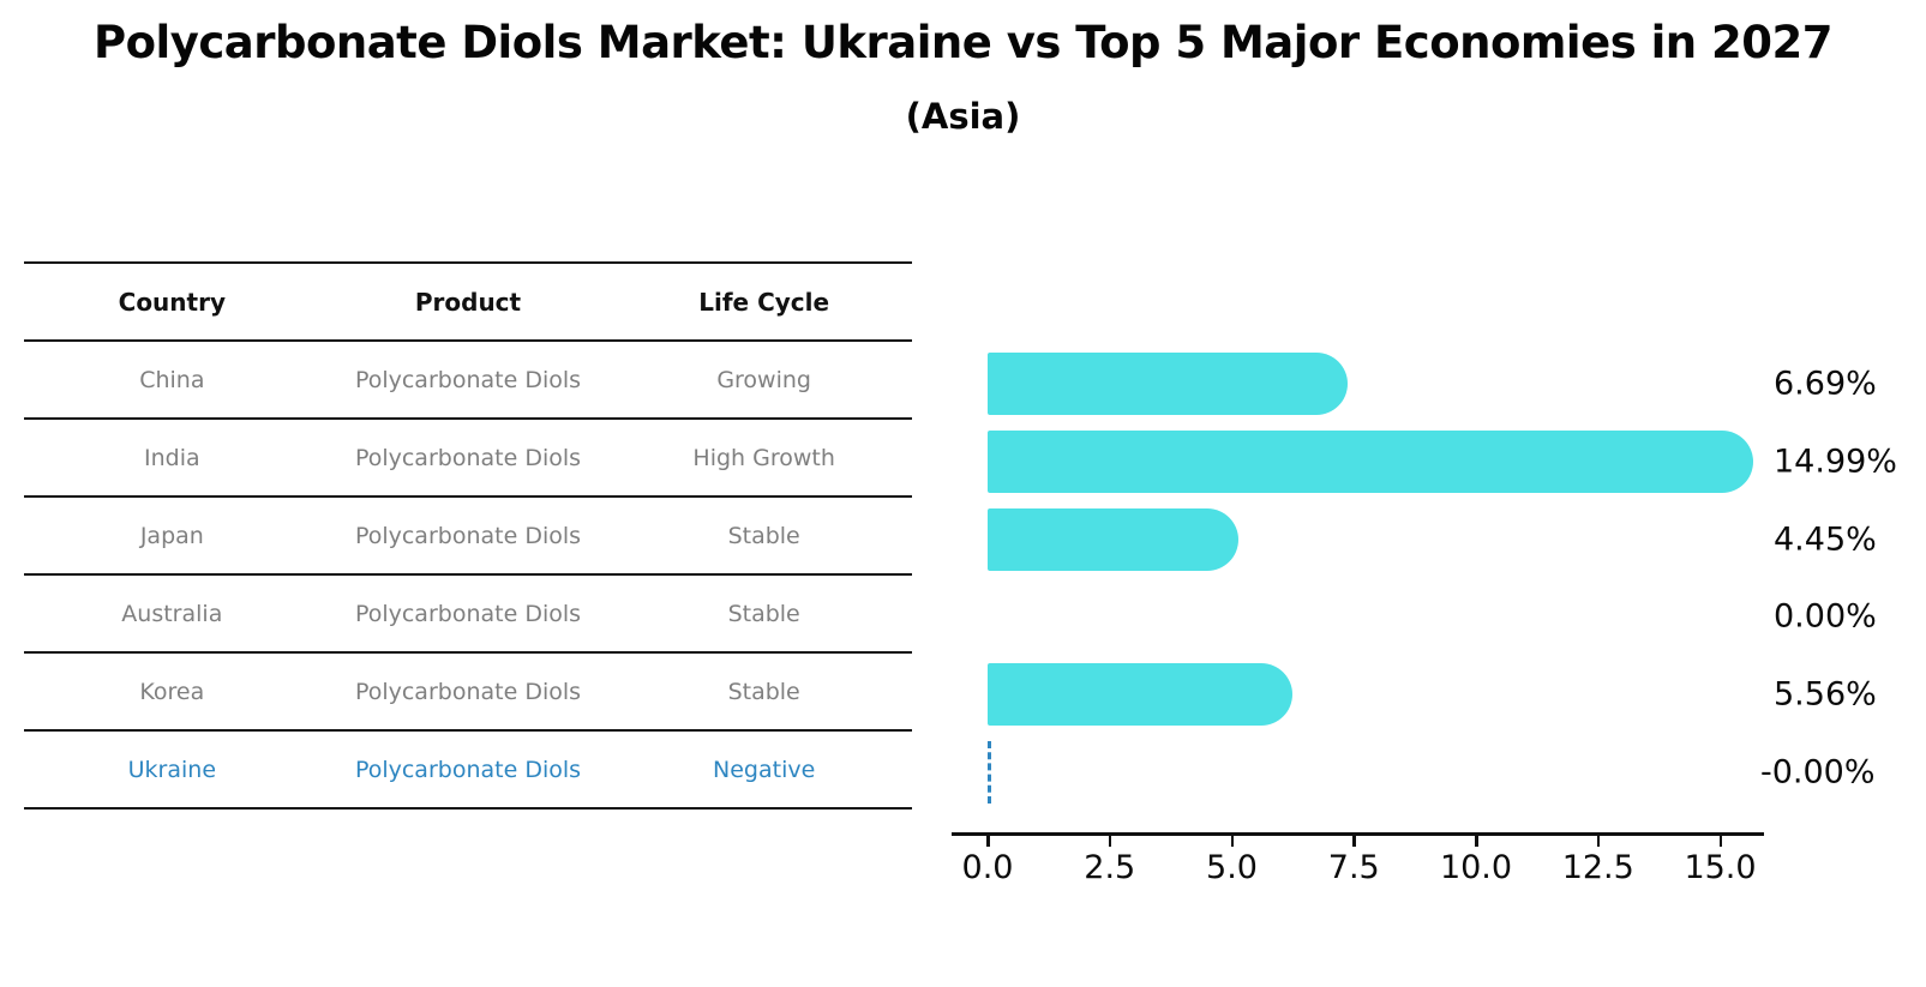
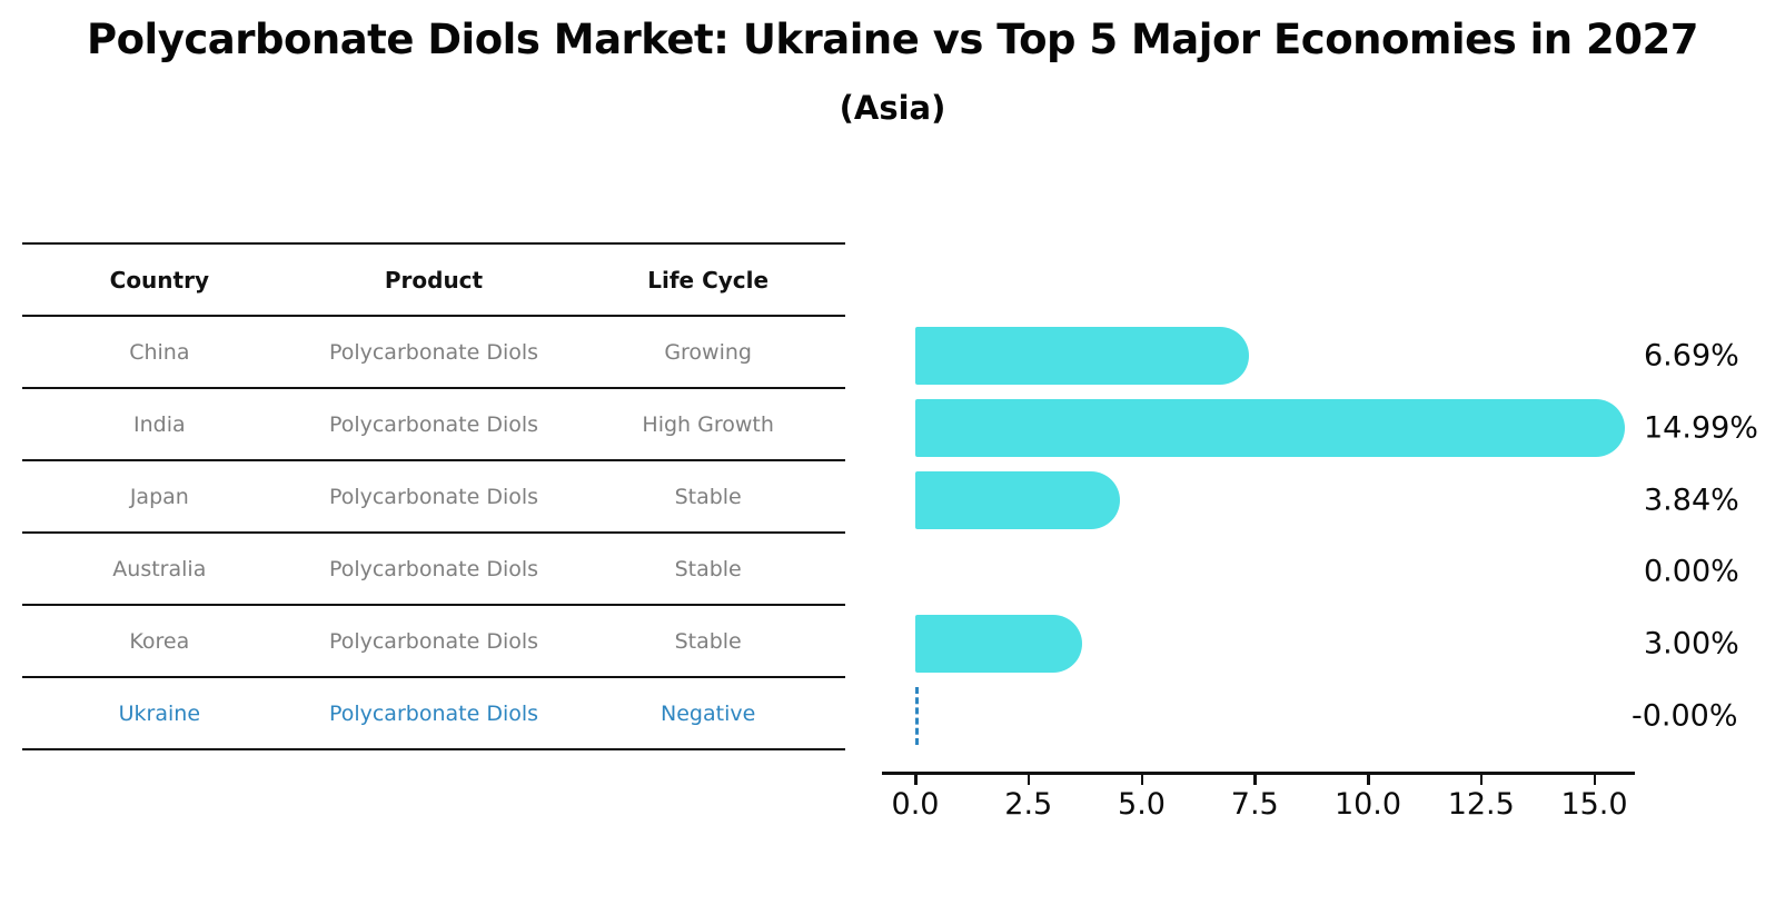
Japan: 4.45% -> 3.84%
Korea: 5.56% -> 3.00%
